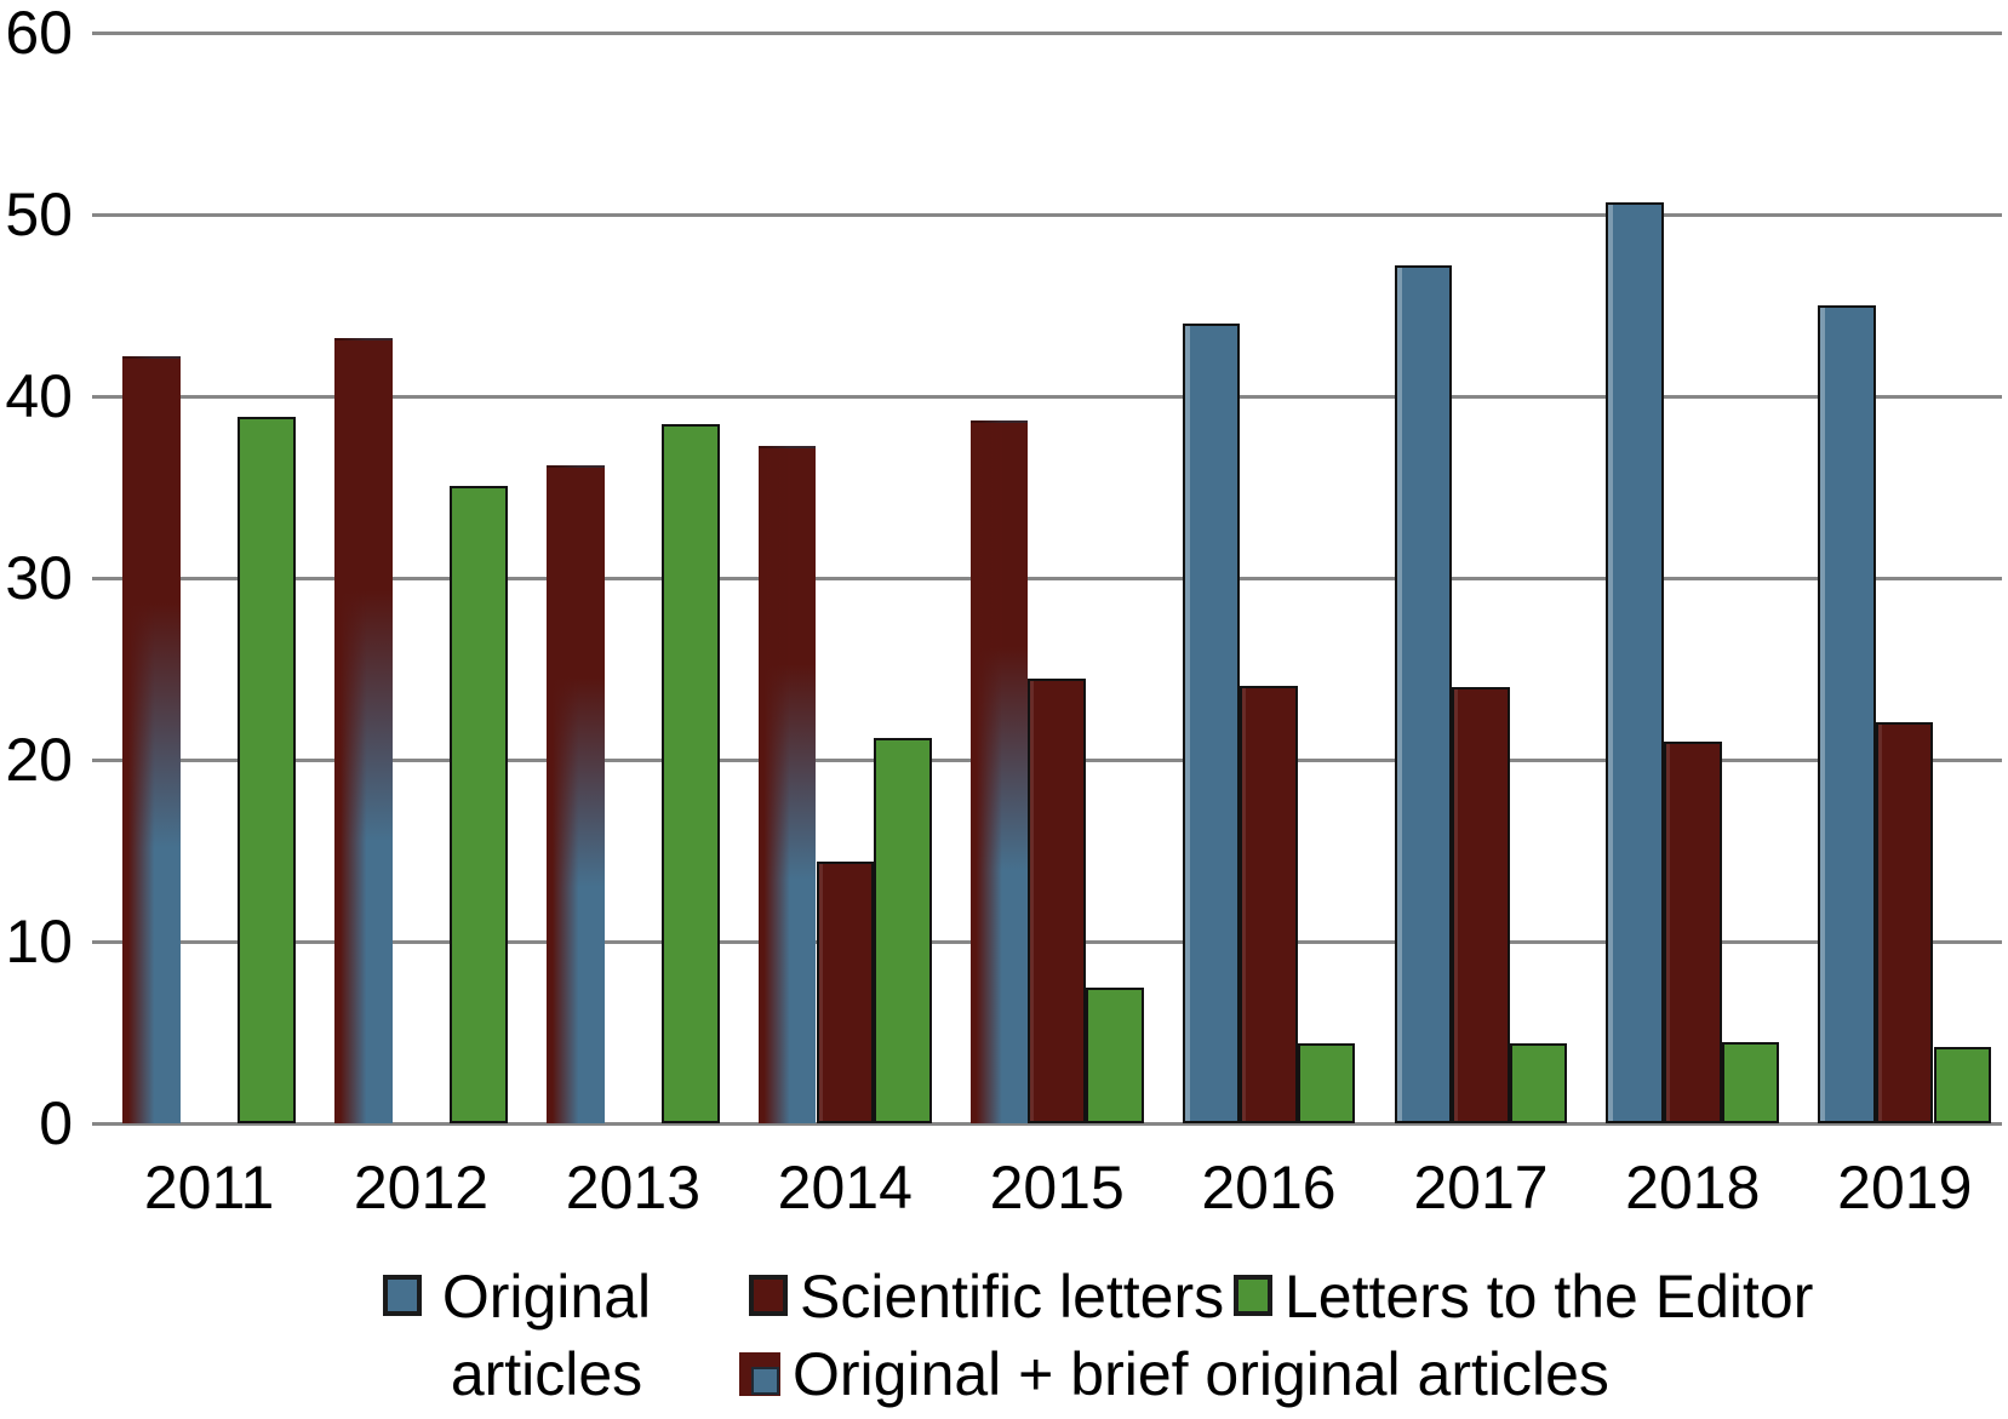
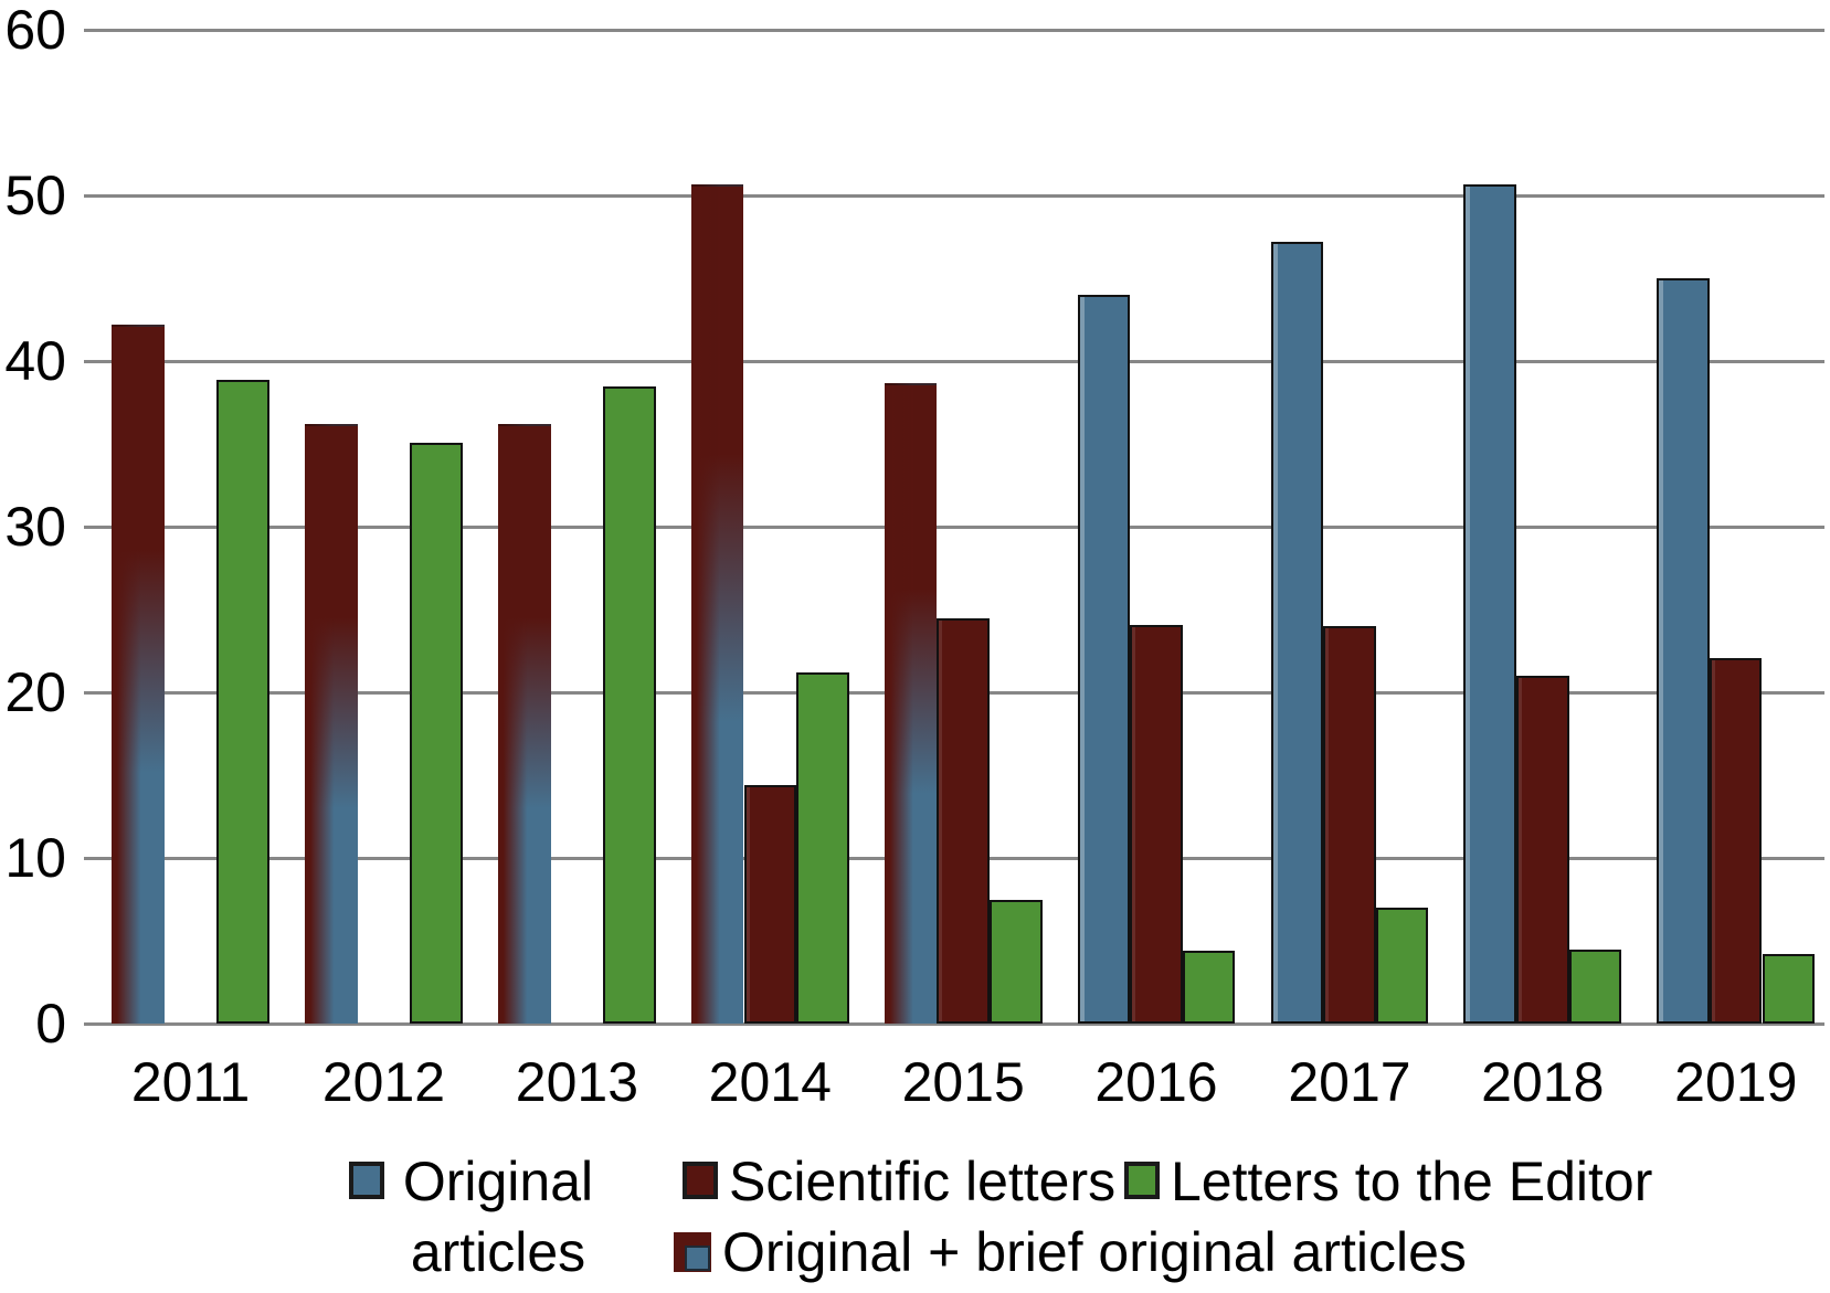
Original + brief original articles/2012: 43.2 -> 36.2
Original + brief original articles/2014: 37.3 -> 50.7
Letters to the Editor/2017: 4.4 -> 7.0
